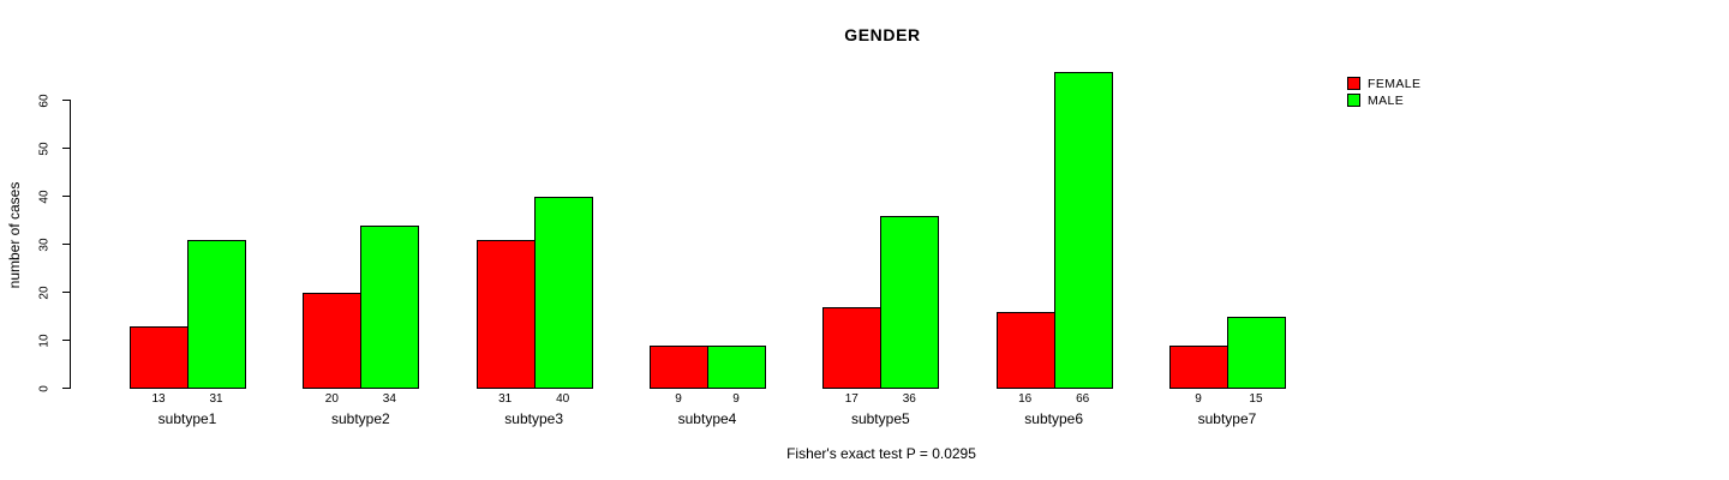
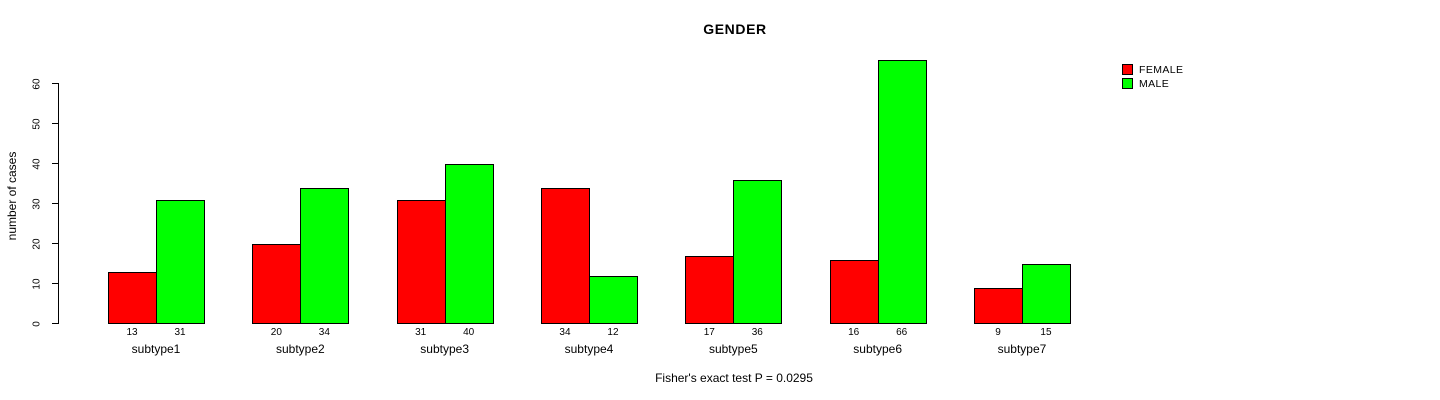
FEMALE/subtype4: 9 -> 34
MALE/subtype4: 9 -> 12
